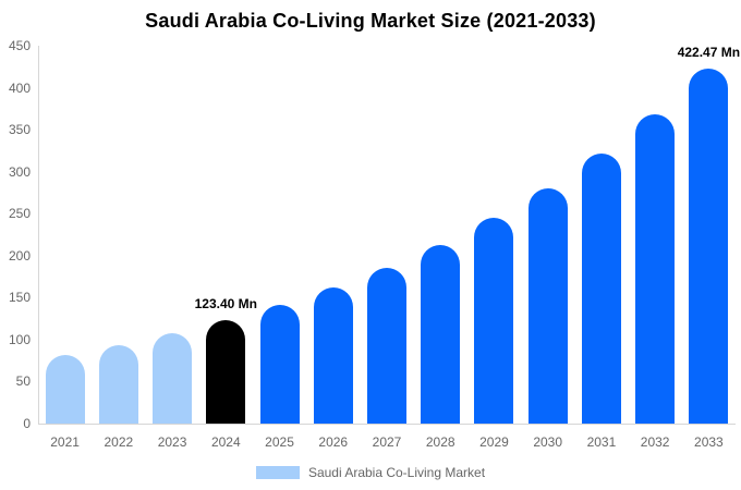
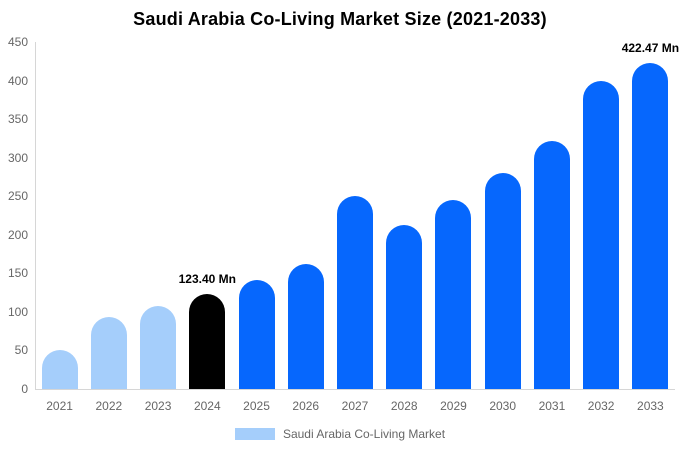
2021: 80 -> 50
2027: 190 -> 250
2032: 370 -> 400
